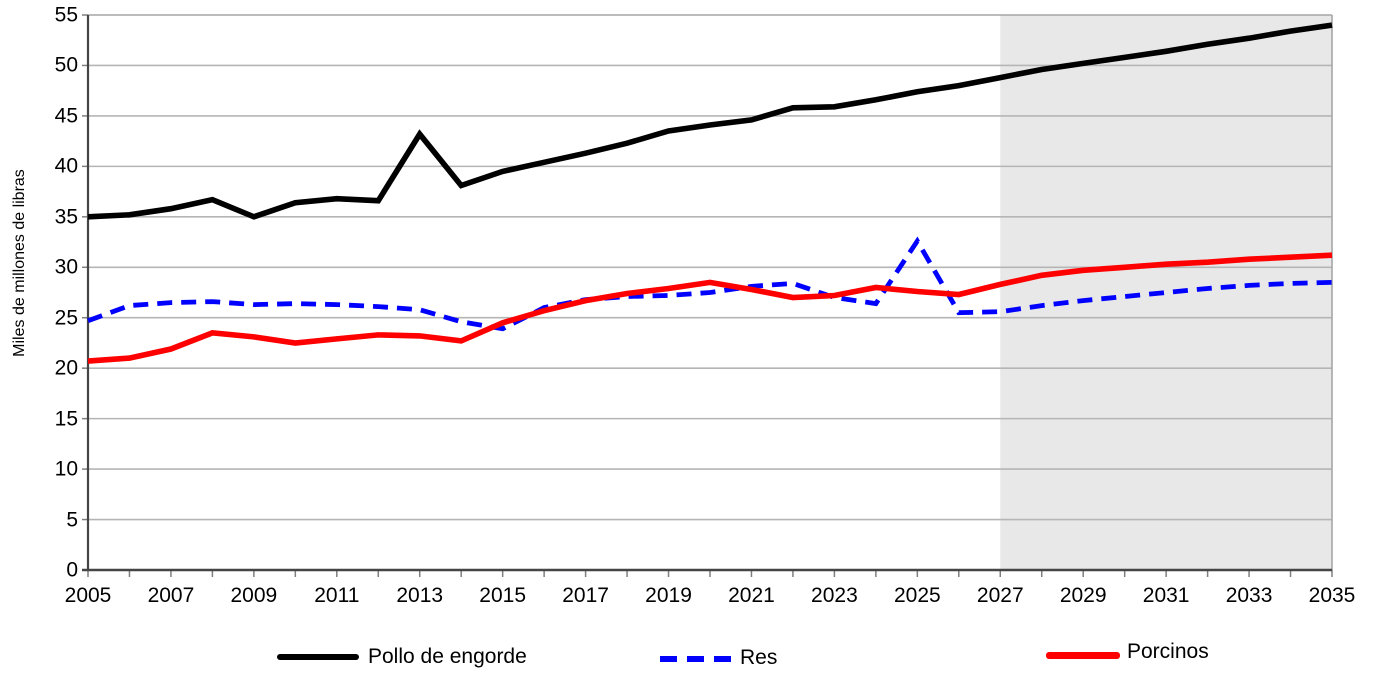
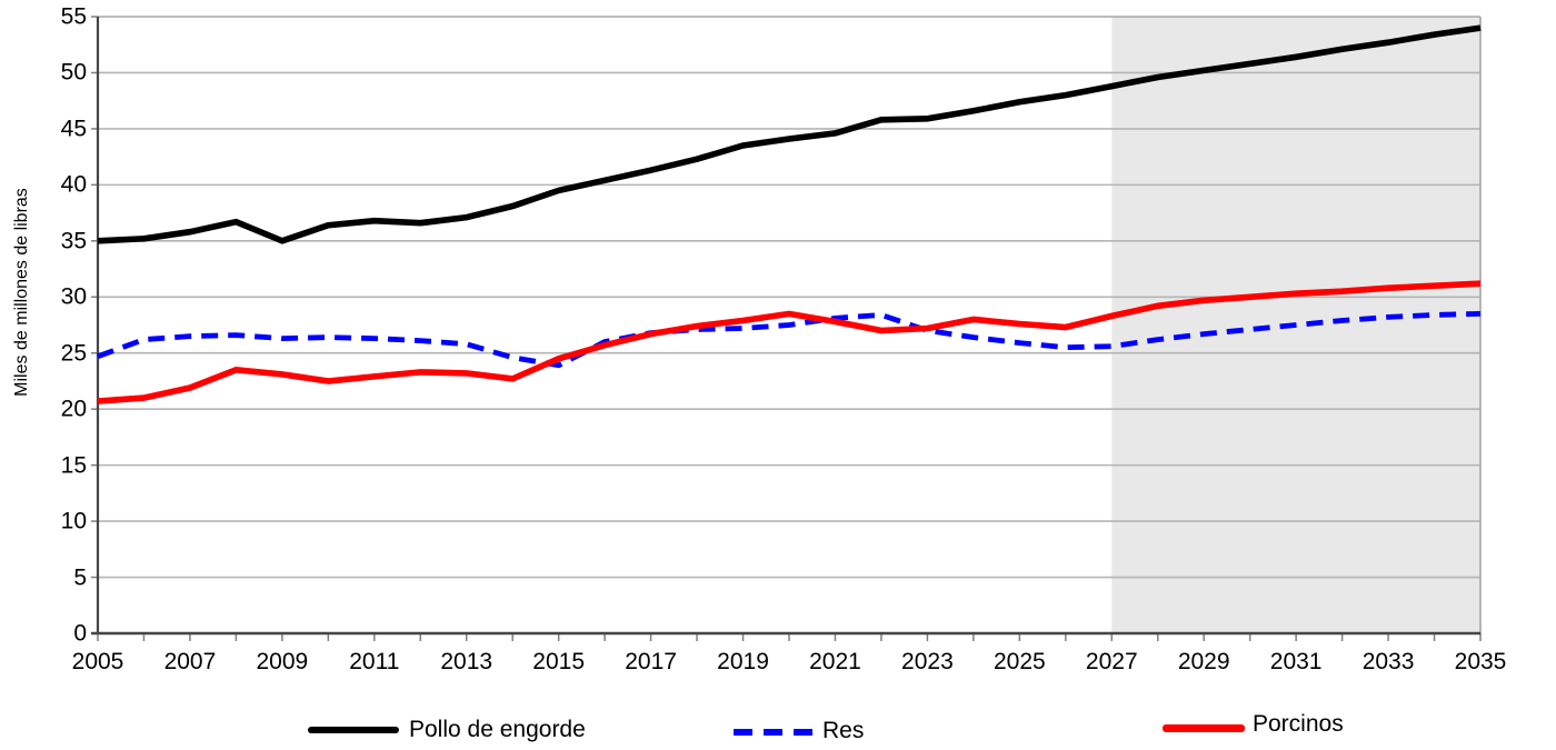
Pollo de engorde/2013: 43.2 -> 37.1
Res/2025: 32.6 -> 25.9
